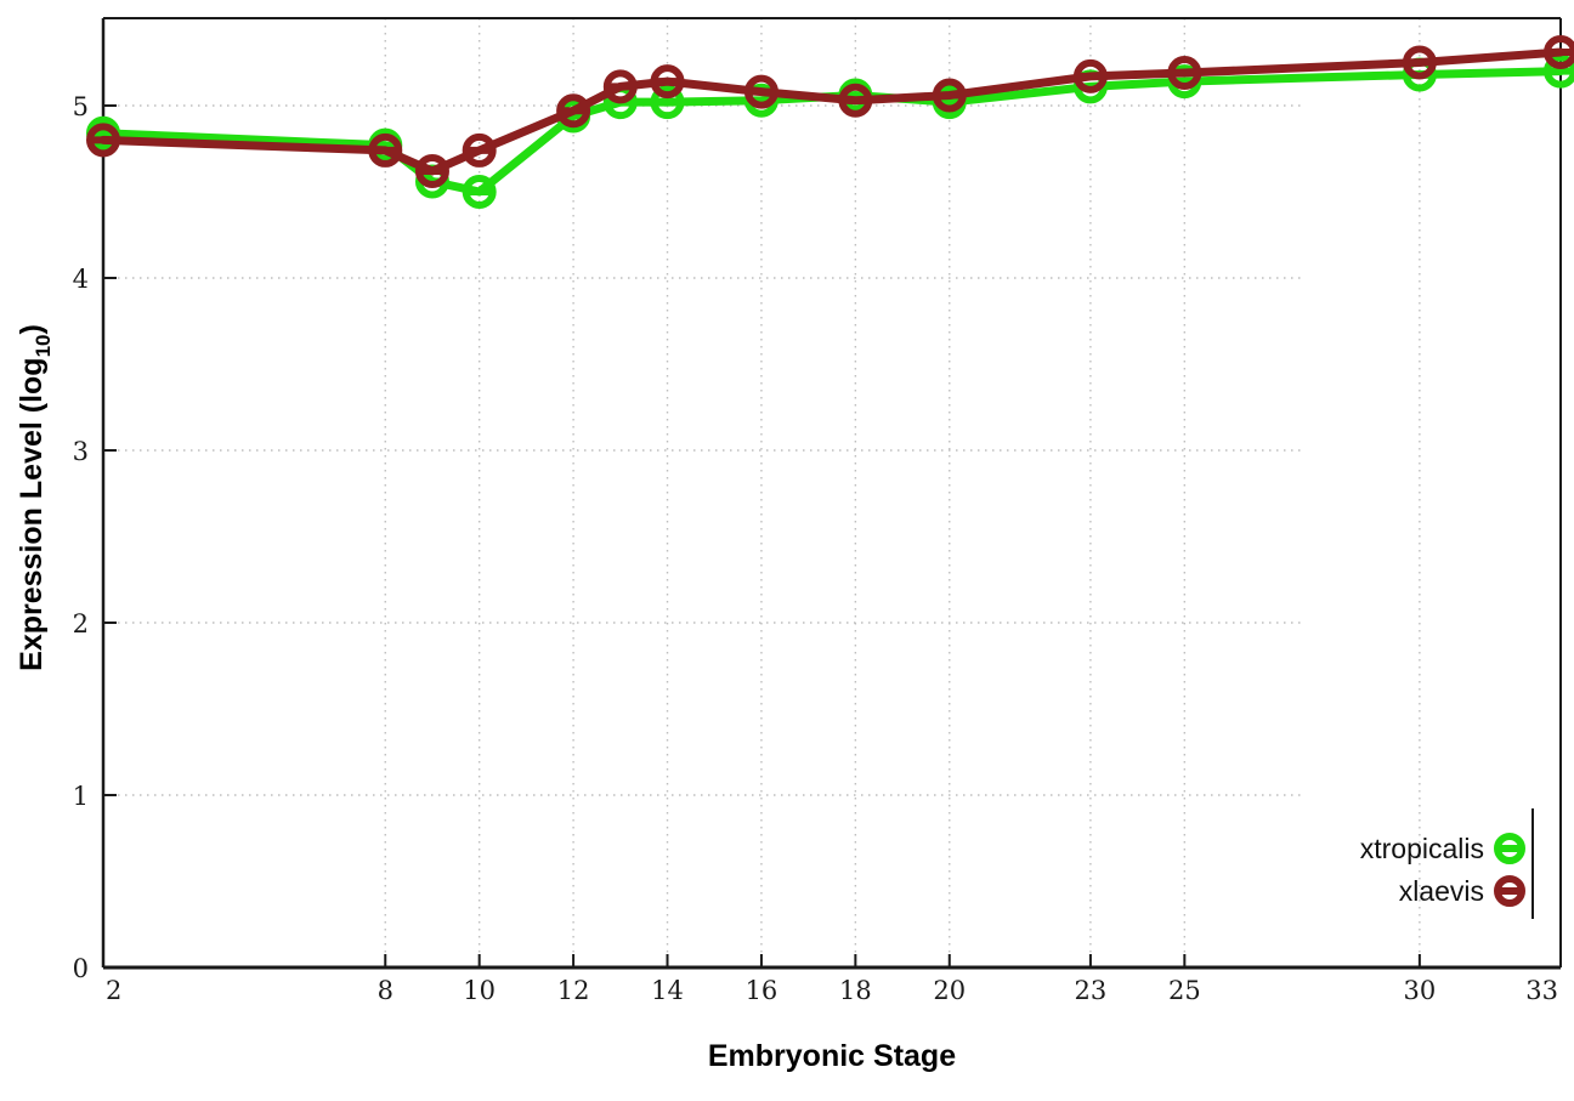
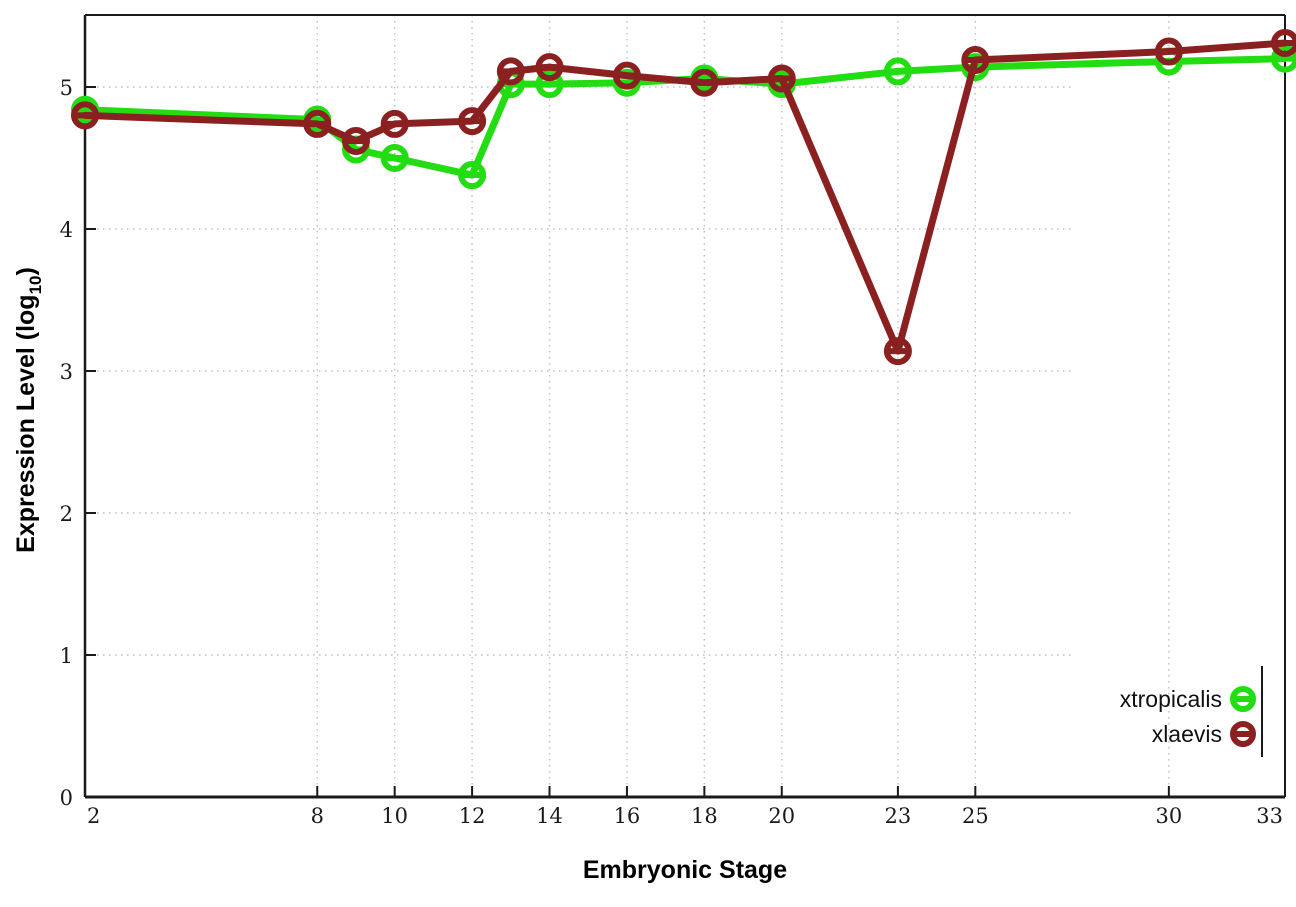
xtropicalis/12: 4.94 -> 4.38
xlaevis/12: 4.97 -> 4.76
xlaevis/23: 5.17 -> 3.14
